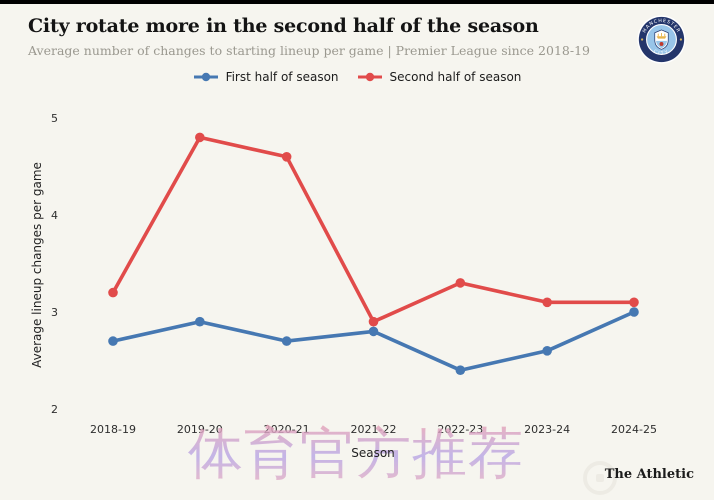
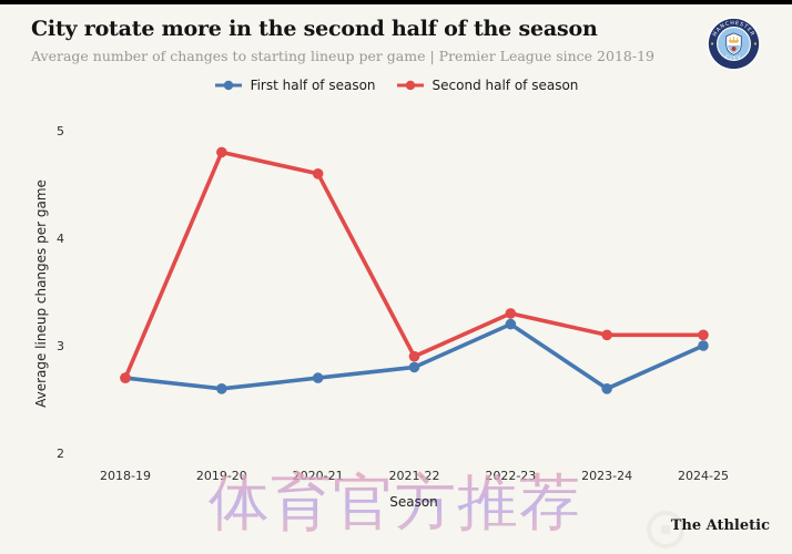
Second half of season/2018-19: 3.2 -> 2.7
First half of season/2019-20: 2.9 -> 2.6
First half of season/2022-23: 2.4 -> 3.2
